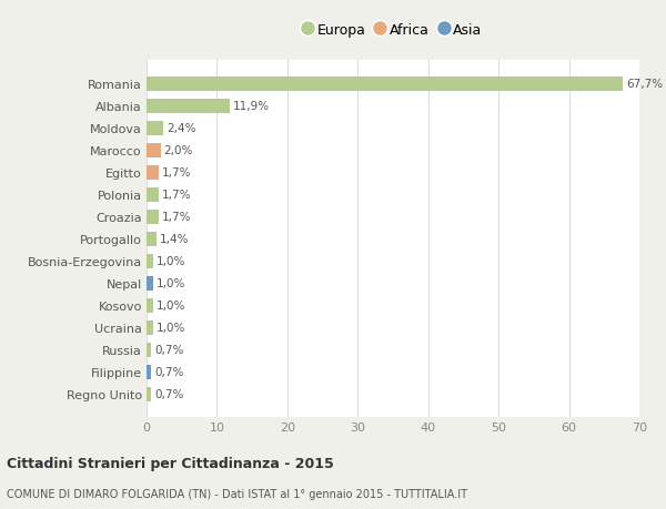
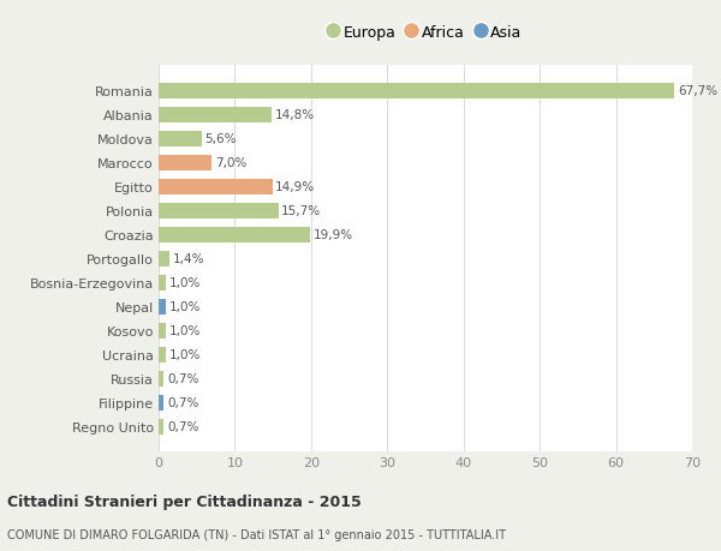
Albania: 11,9% -> 14,8%
Moldova: 2,4% -> 5,6%
Marocco: 2,0% -> 7,0%
Egitto: 1,7% -> 14,9%
Polonia: 1,7% -> 15,7%
Croazia: 1,7% -> 19,9%
